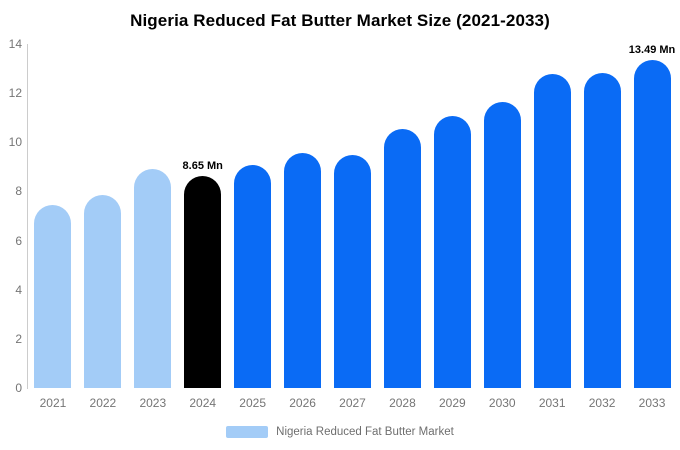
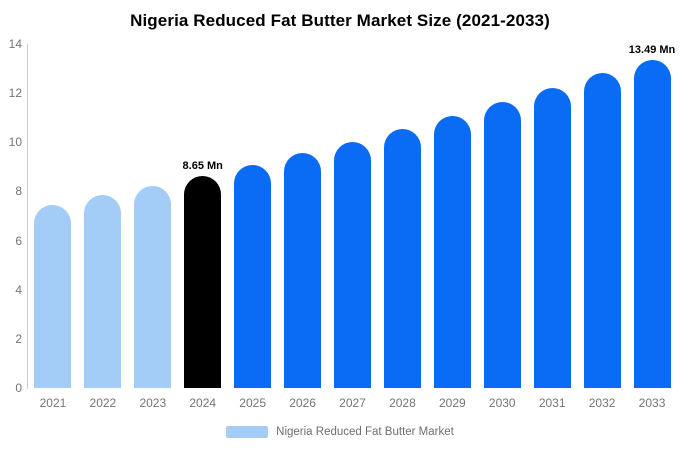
2023: 8.9 -> 8.2
2027: 9.5 -> 10.0
2031: 12.8 -> 12.2
